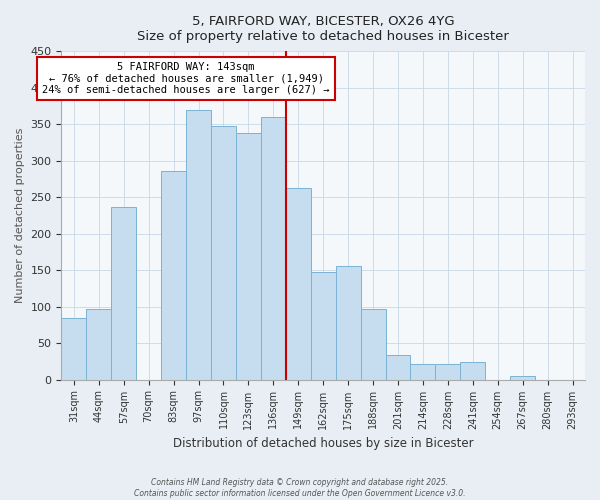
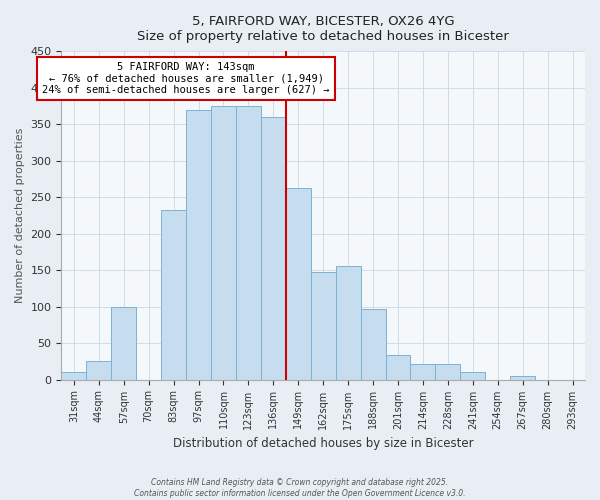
31sqm: 84 -> 10
44sqm: 96 -> 25
57sqm: 236 -> 100
83sqm: 286 -> 233
110sqm: 348 -> 375
123sqm: 338 -> 375
241sqm: 24 -> 10
